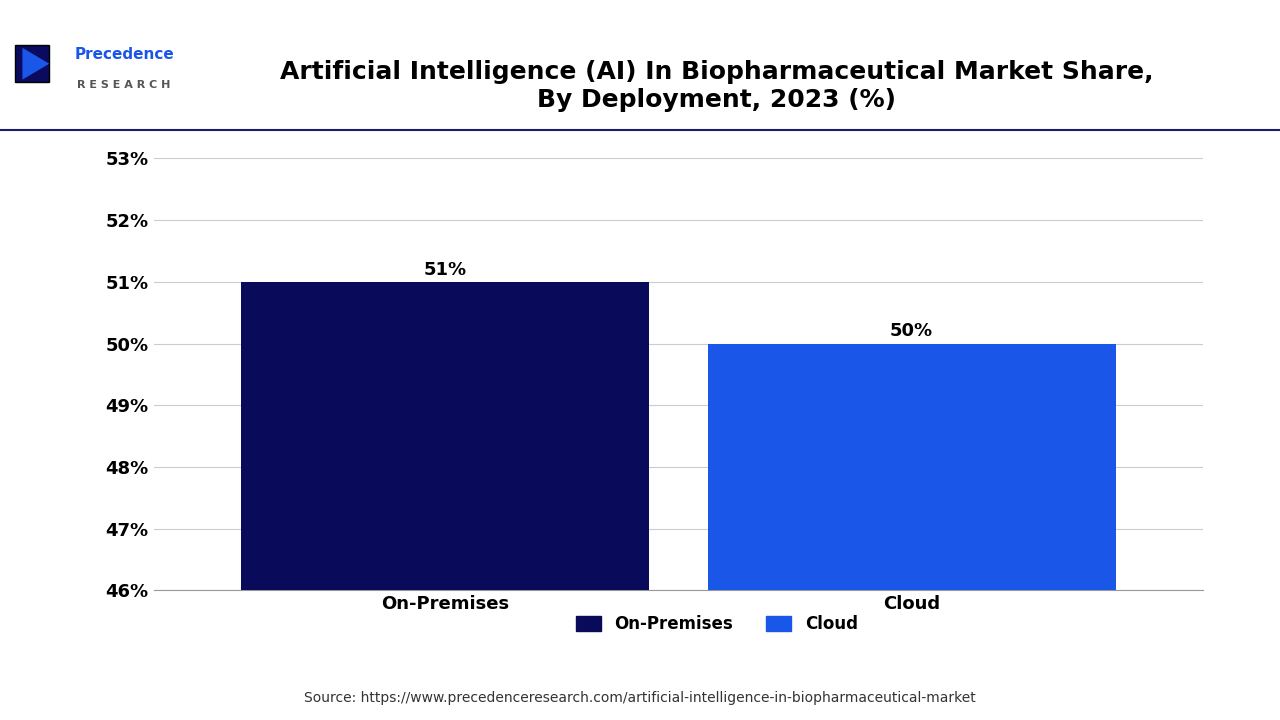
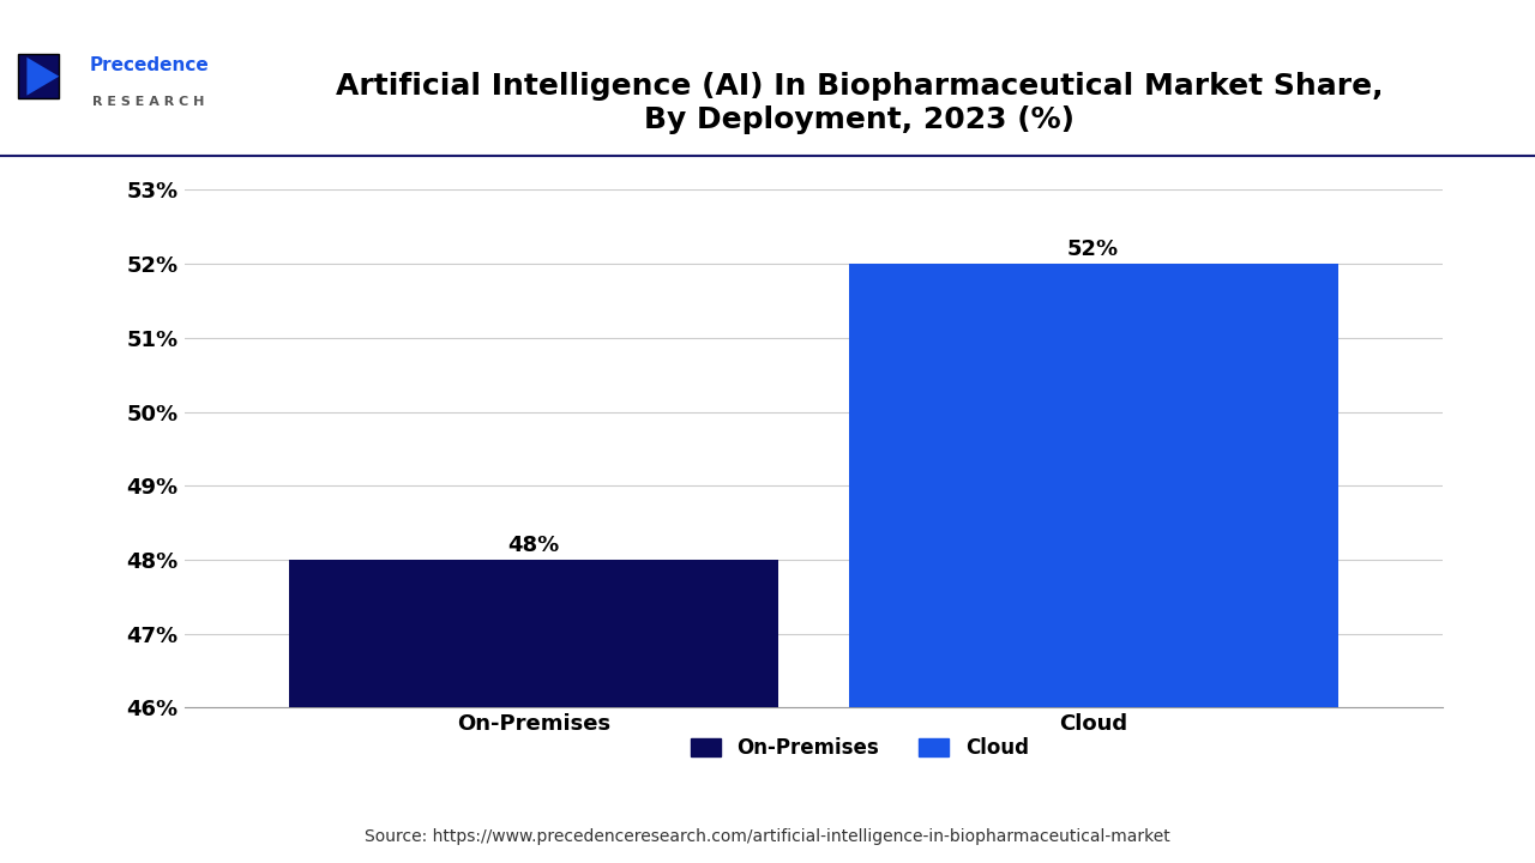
On-Premises: 51% -> 48%
Cloud: 50% -> 52%
